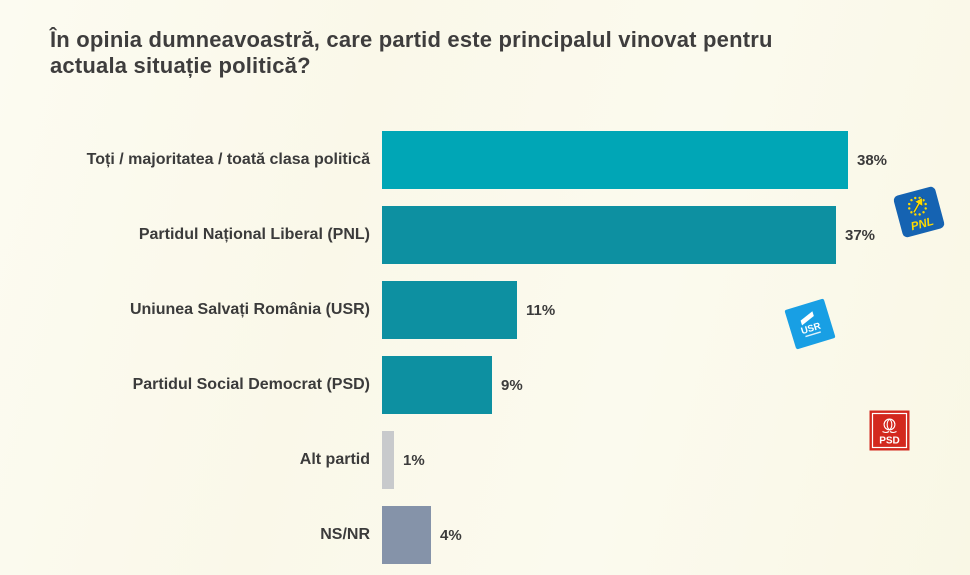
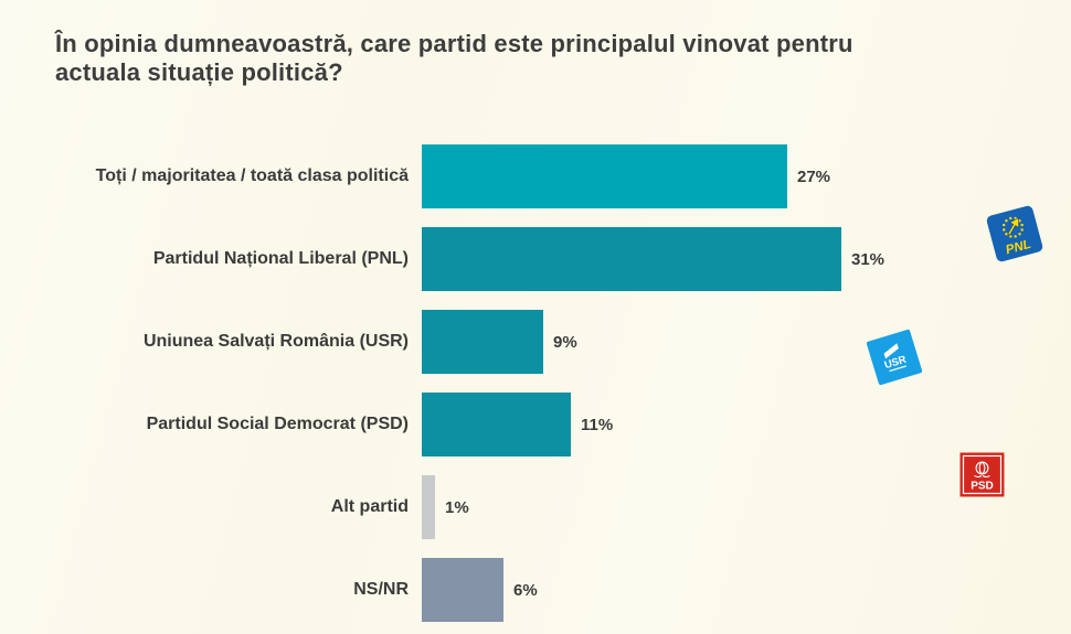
Toți / majoritatea / toată clasa politică: 38% -> 27%
Partidul Național Liberal (PNL): 37% -> 31%
Uniunea Salvați România (USR): 11% -> 9%
Partidul Social Democrat (PSD): 9% -> 11%
NS/NR: 4% -> 6%
